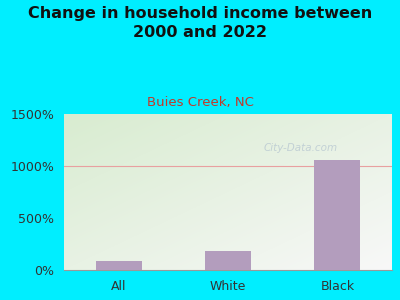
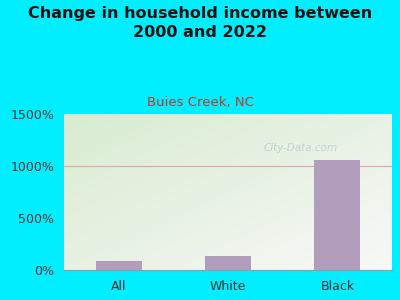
White: 180% -> 130%
